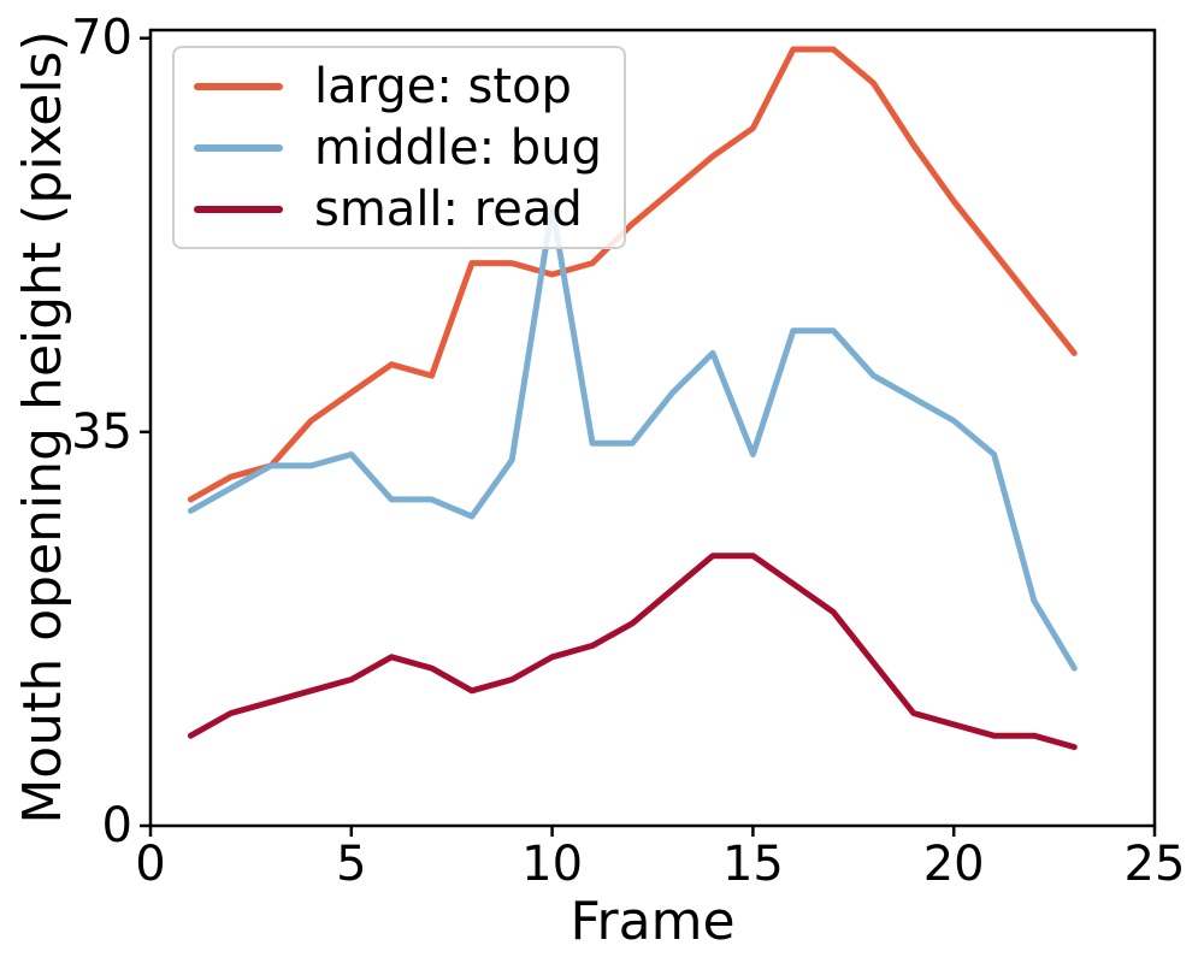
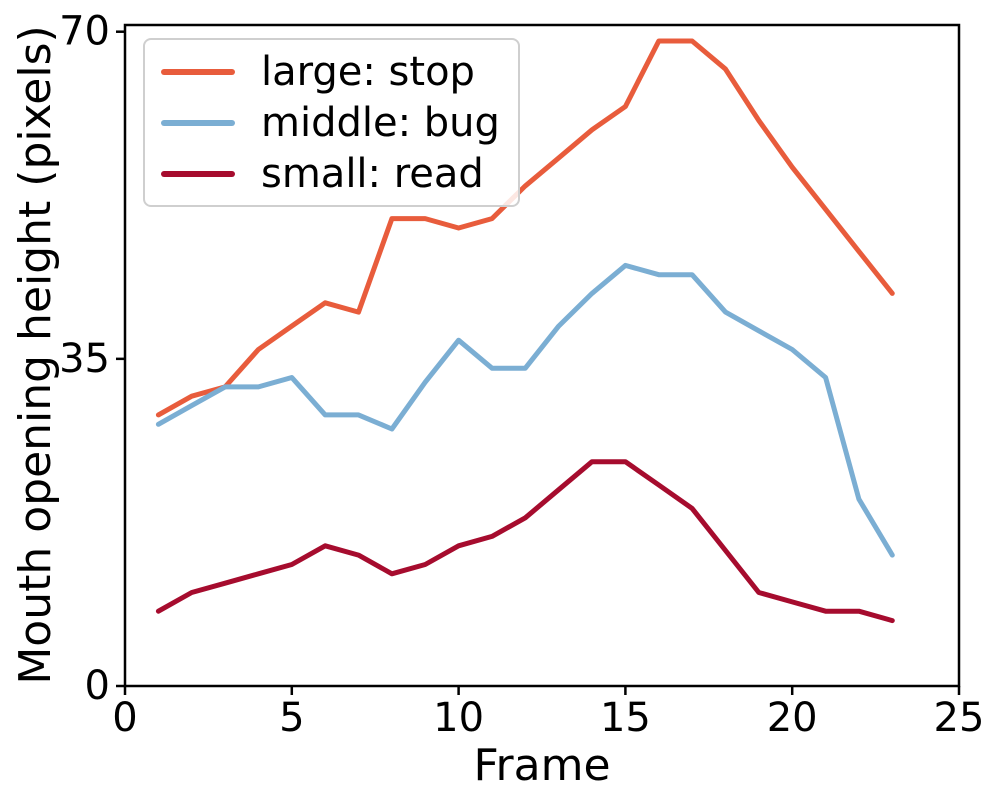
middle: bug/10: 55 -> 37
middle: bug/15: 33 -> 45
